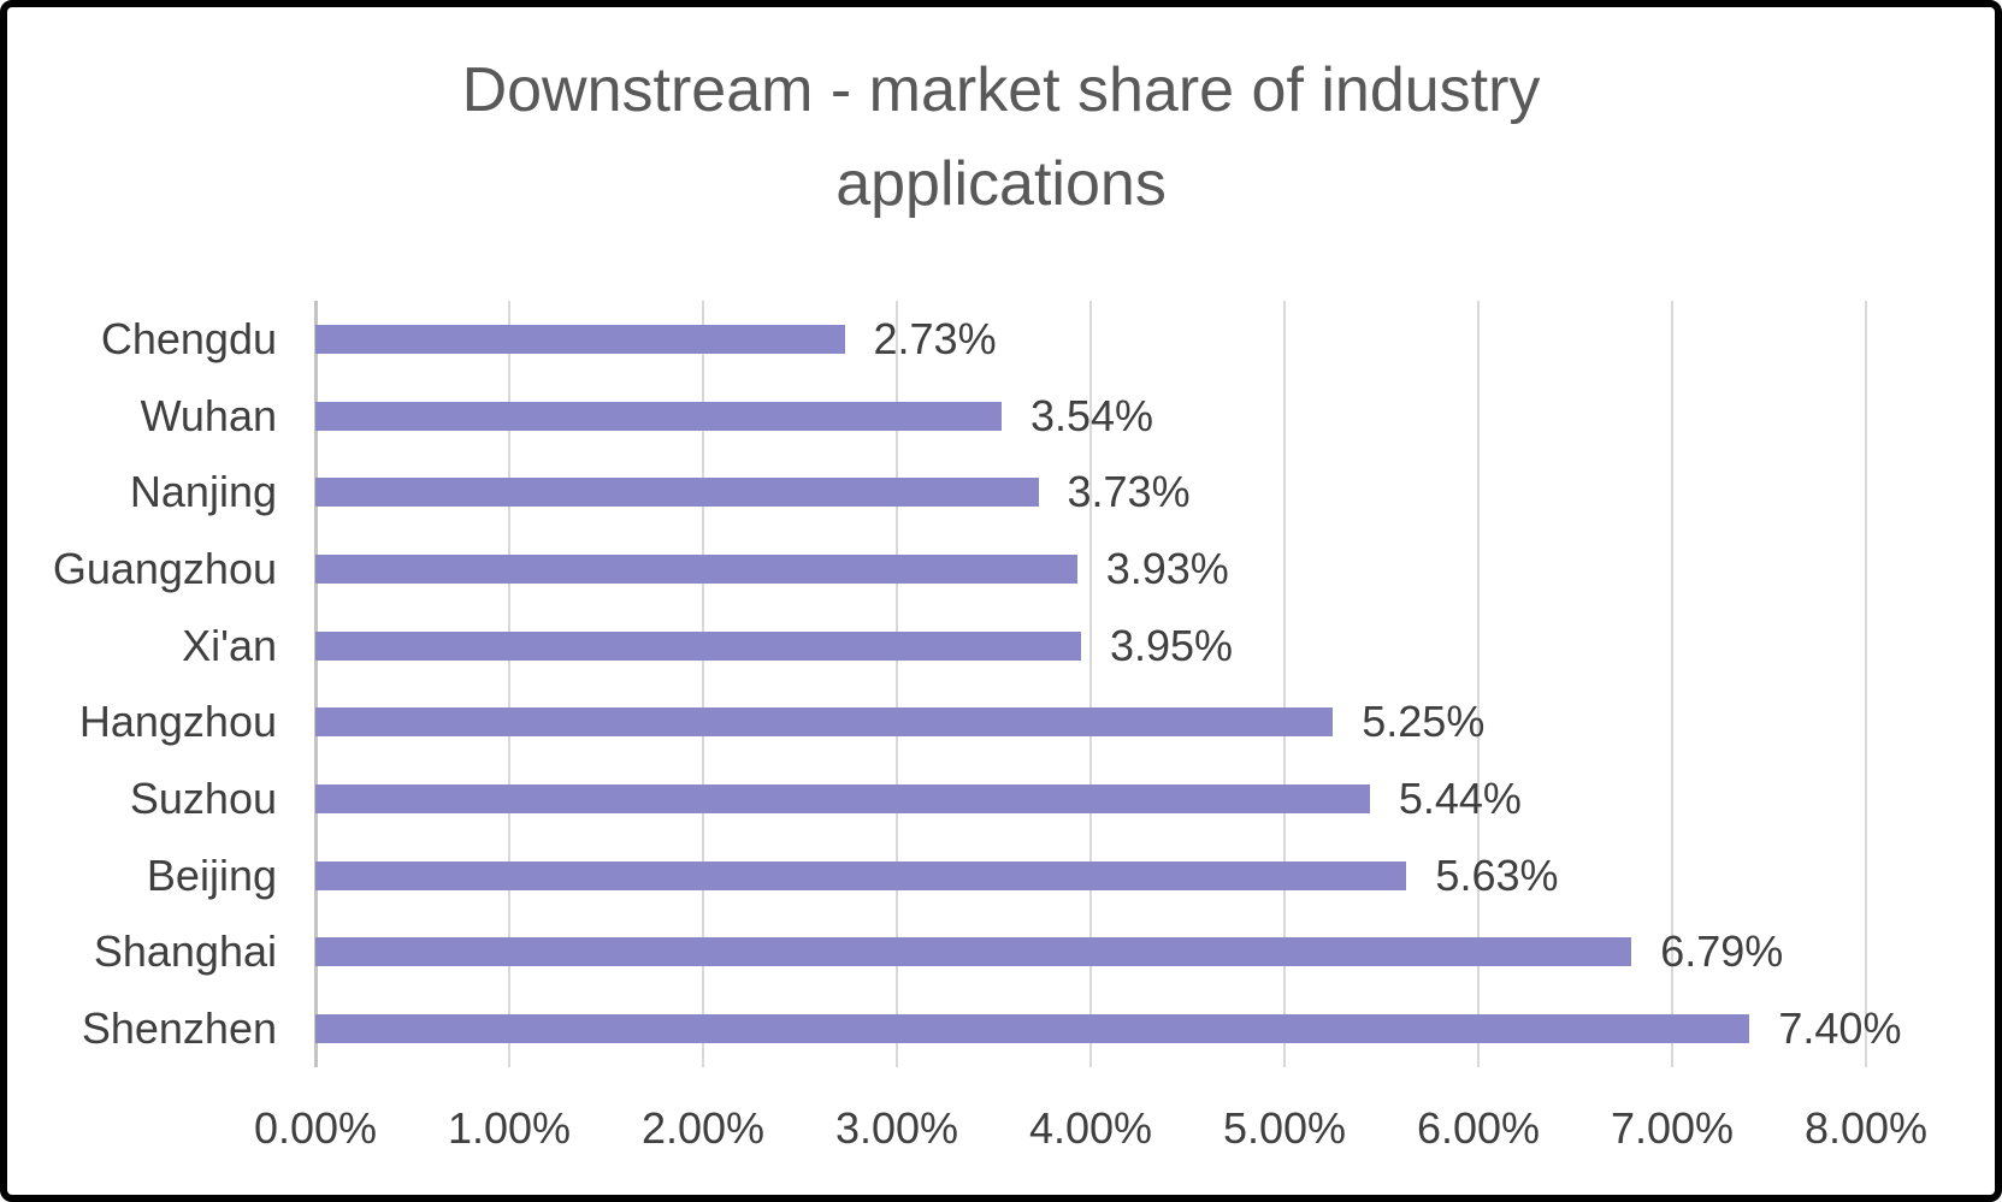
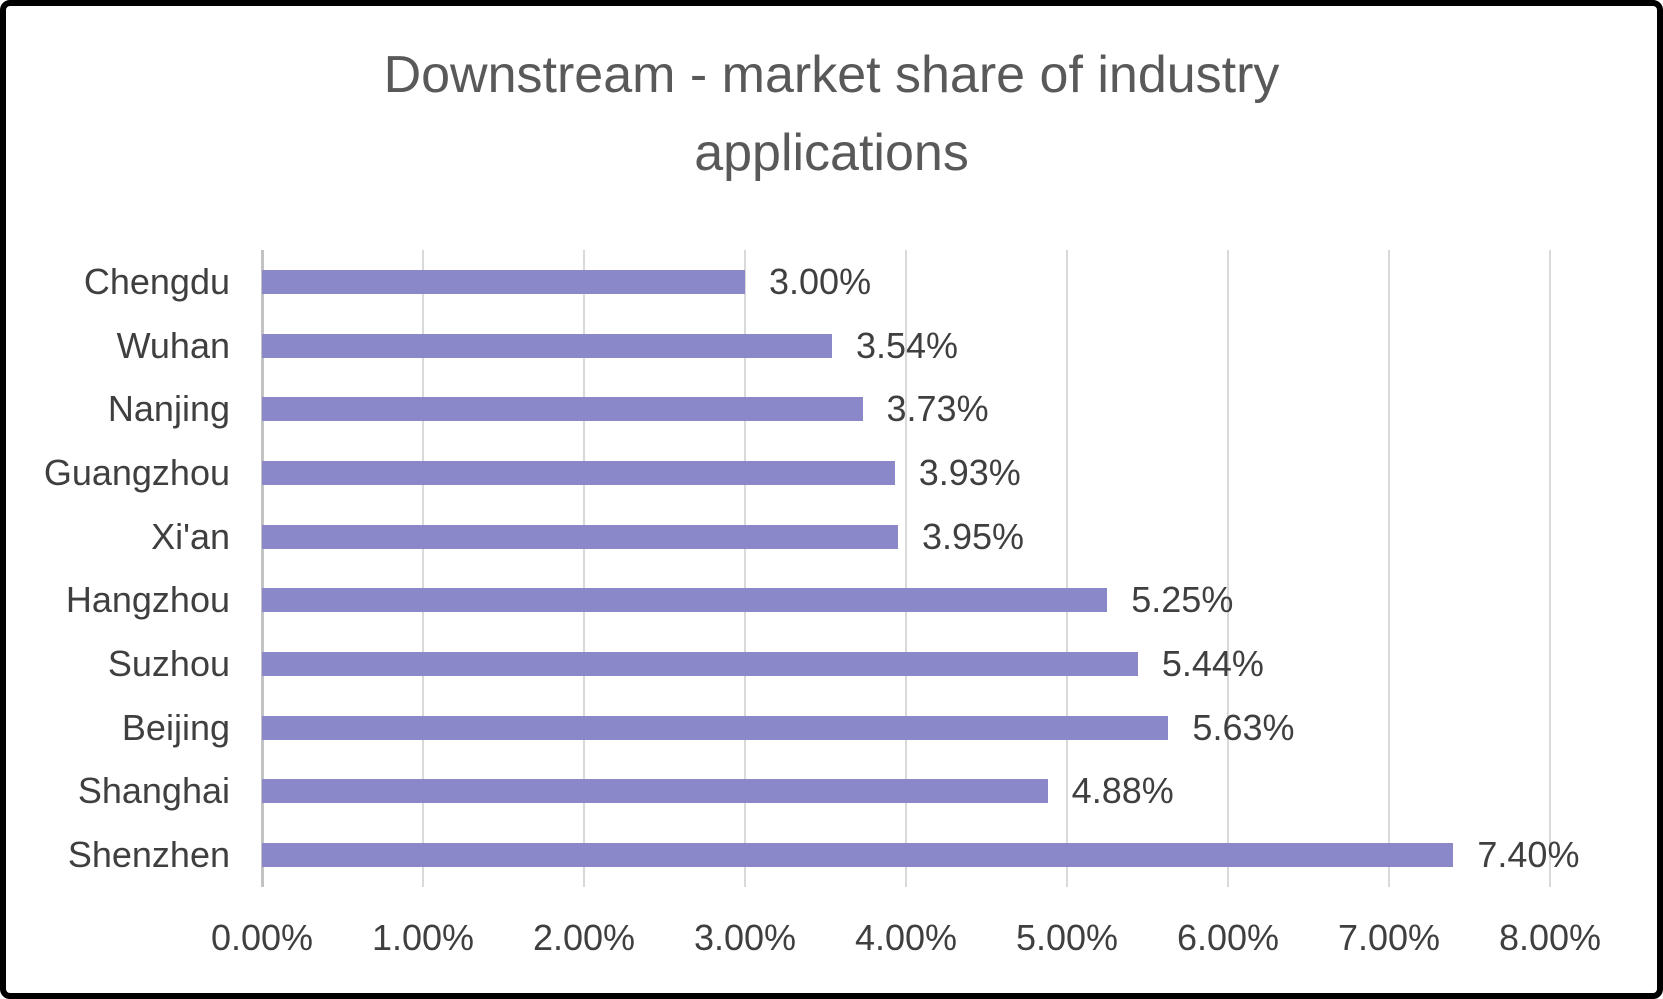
Chengdu: 2.73% -> 3.00%
Shanghai: 6.79% -> 4.88%
